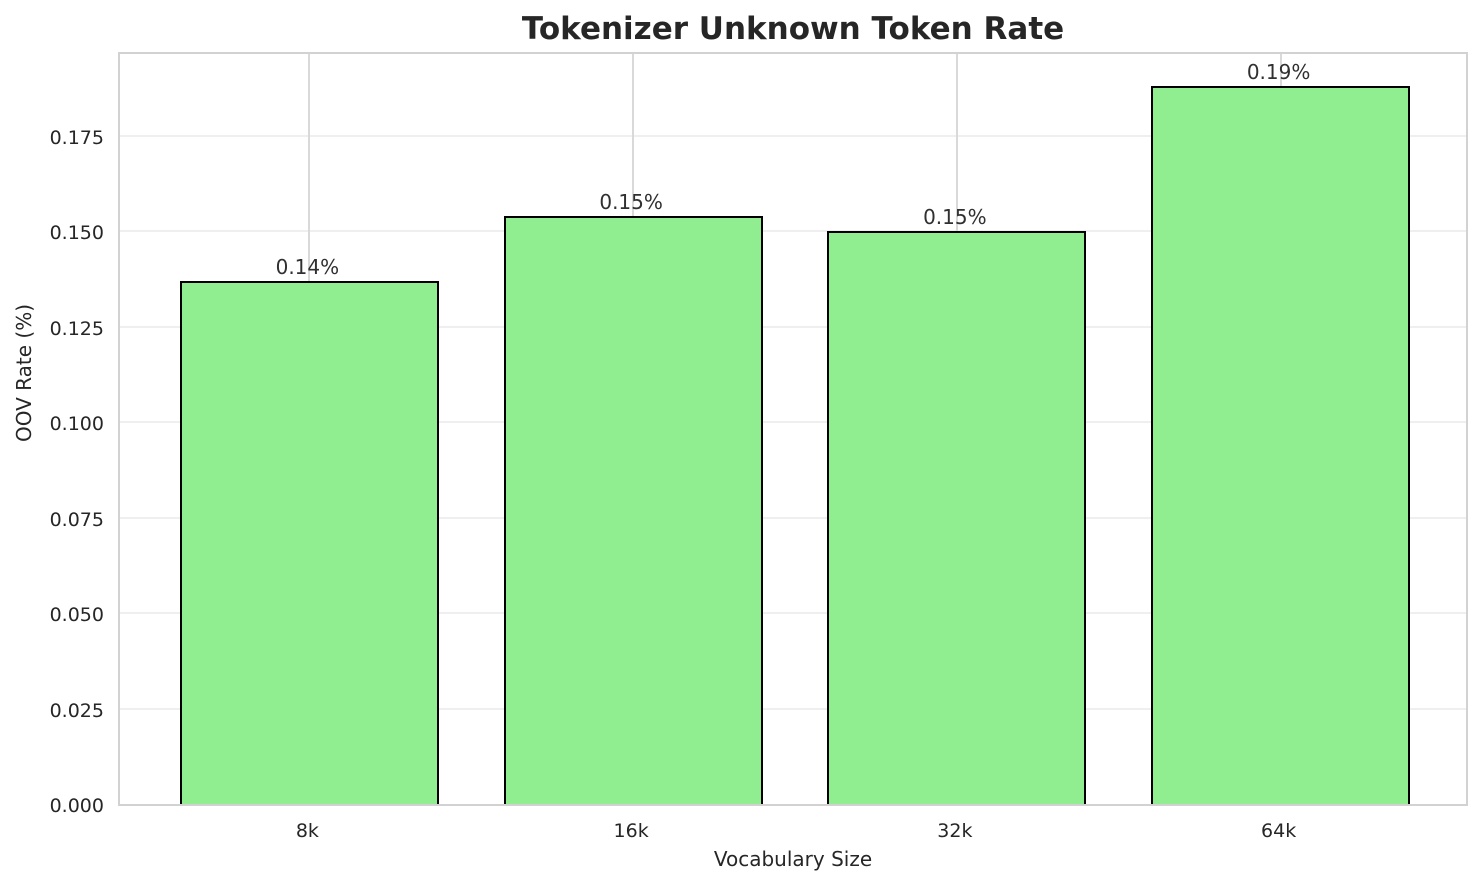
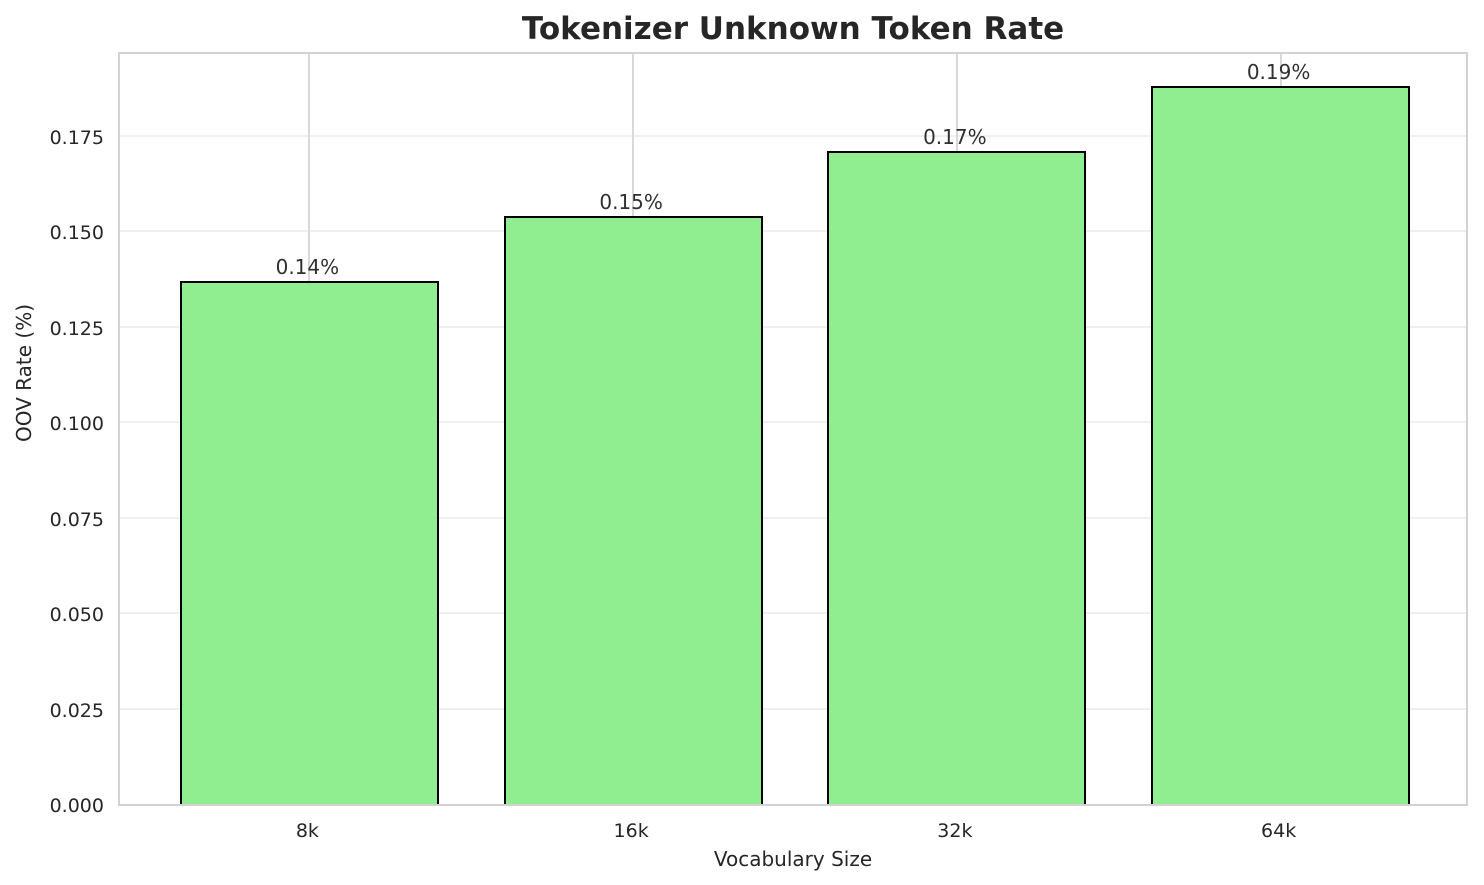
32k: 0.15% -> 0.17%
